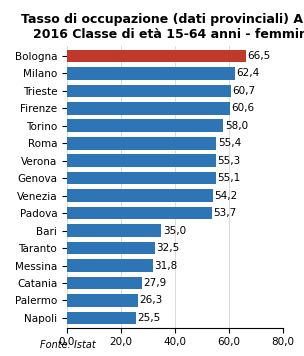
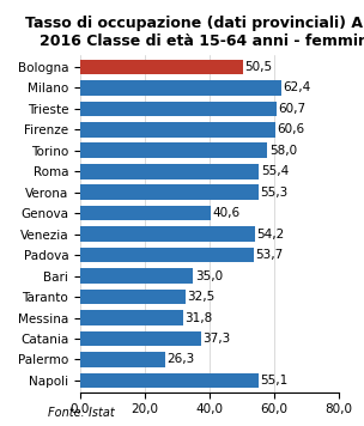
Bologna: 66,5 -> 50,5
Genova: 55,1 -> 40,6
Catania: 27,9 -> 37,3
Napoli: 25,5 -> 55,1
